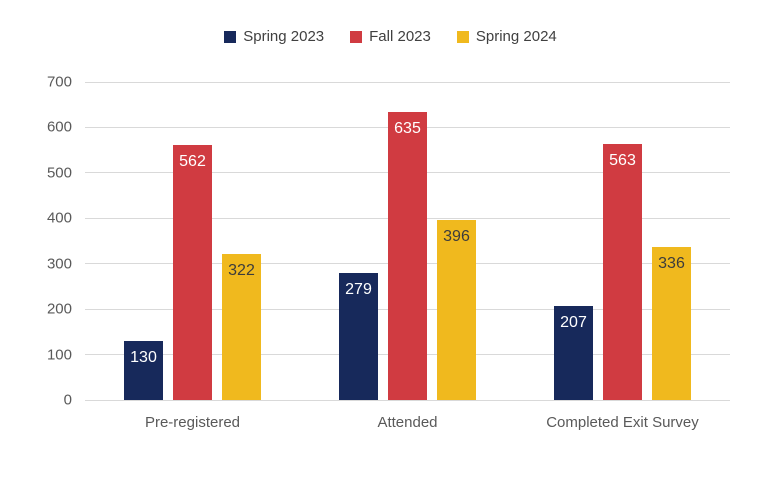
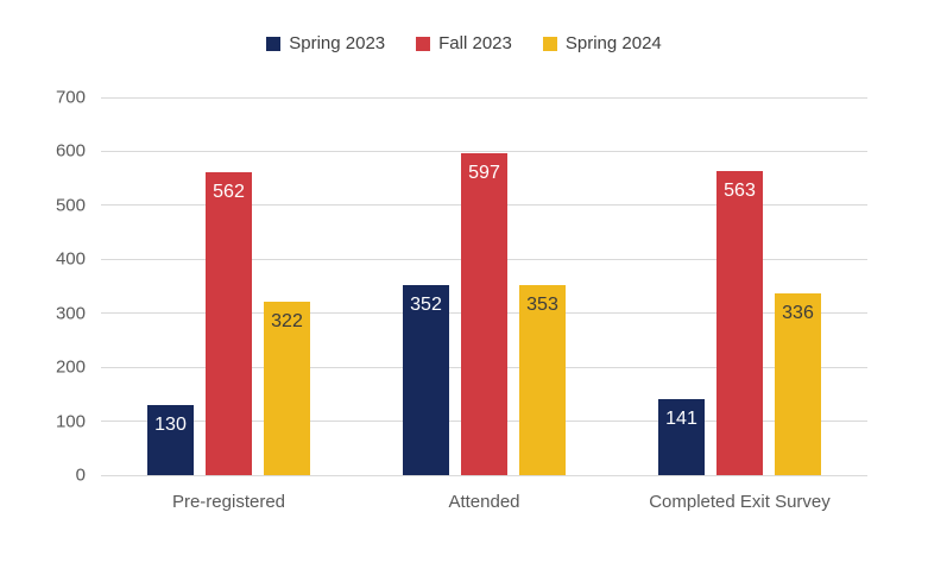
Spring 2023/Attended: 279 -> 352
Fall 2023/Attended: 635 -> 597
Spring 2024/Attended: 396 -> 353
Spring 2023/Completed Exit Survey: 207 -> 141
